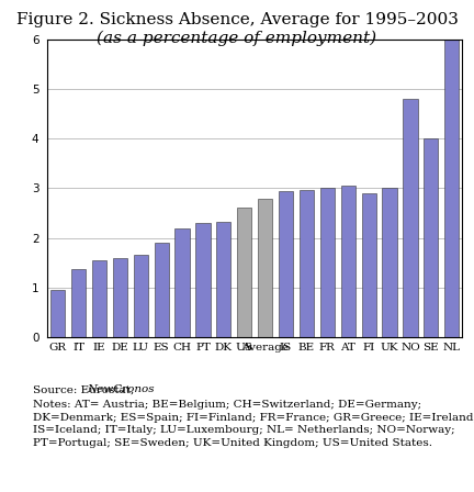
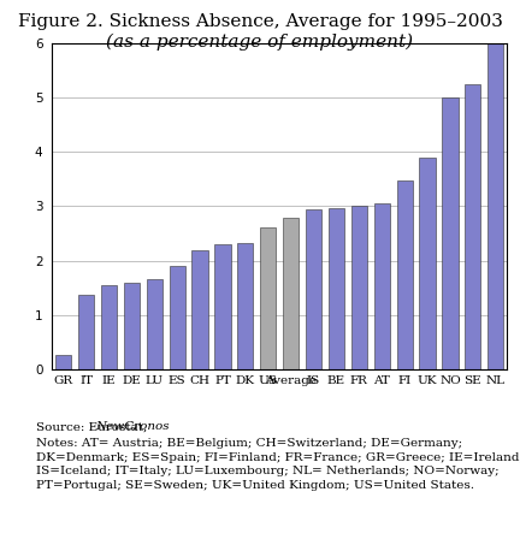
GR: 0.95 -> 0.27
FI: 2.90 -> 3.48
UK: 3.00 -> 3.90
NO: 4.80 -> 5.00
SE: 4.00 -> 5.25
